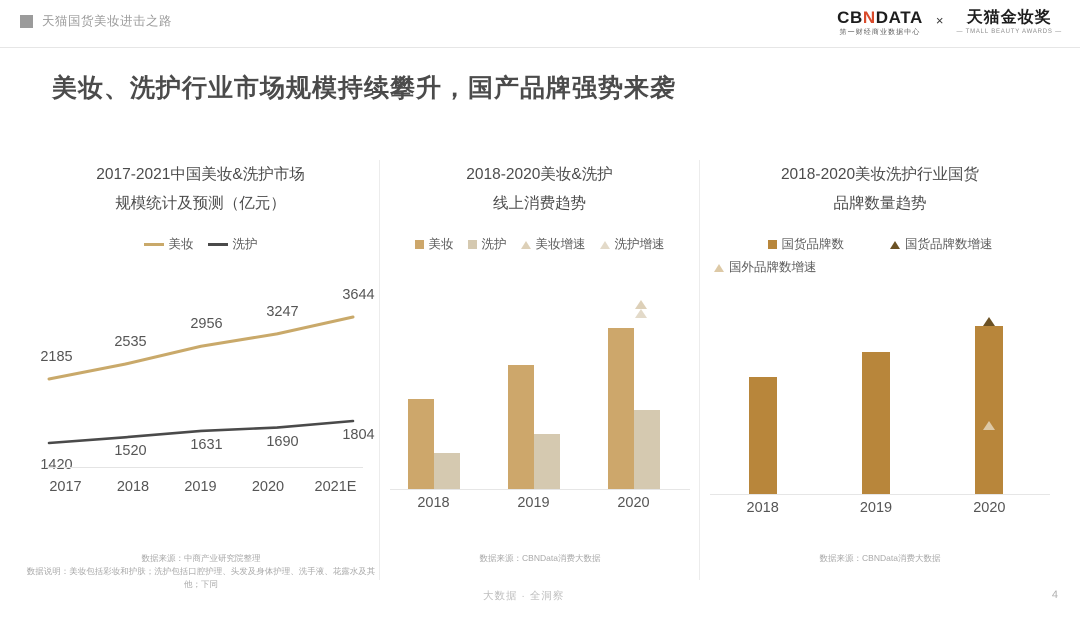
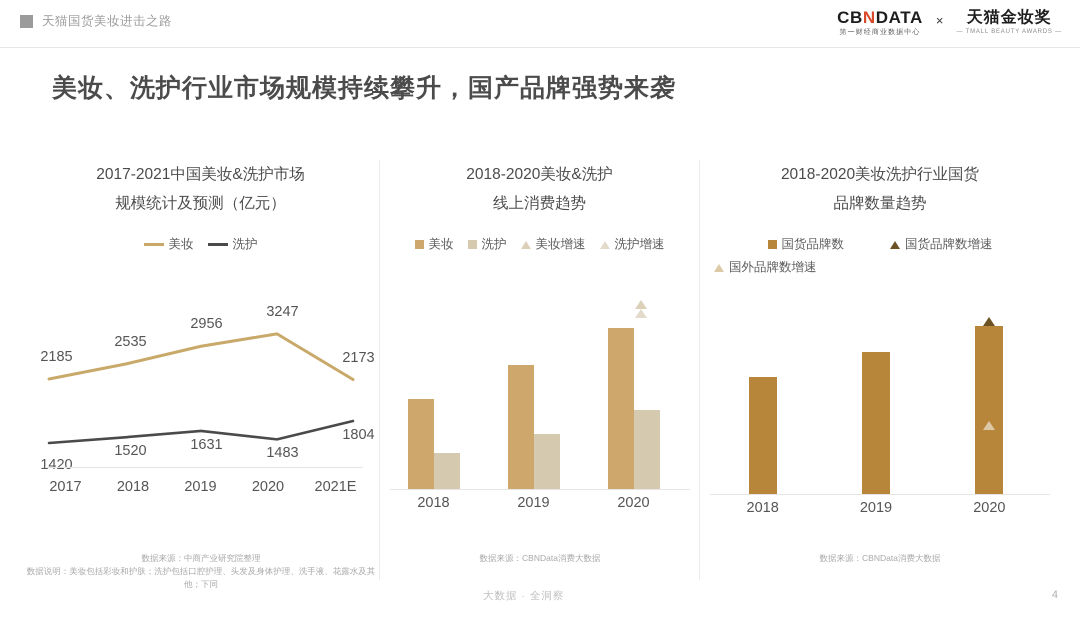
2017-2021中国美妆&洗护市场规模统计及预测（亿元）/洗护/2020: 1690 -> 1483
2017-2021中国美妆&洗护市场规模统计及预测（亿元）/美妆/2021E: 3644 -> 2173
